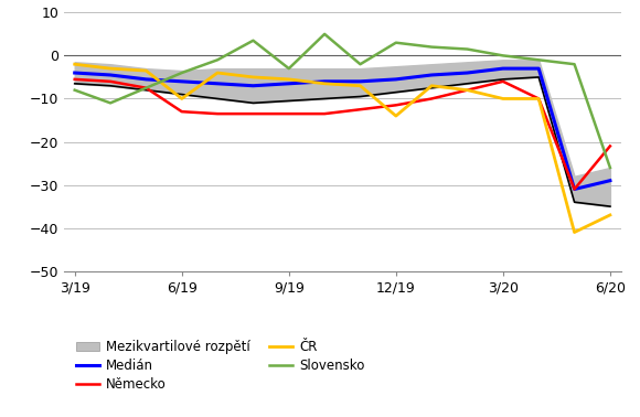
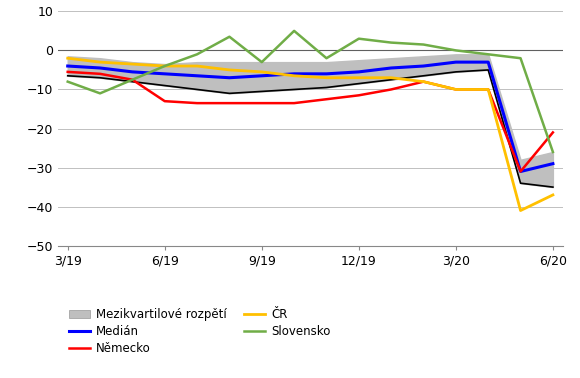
ČR/6/19: -10.0 -> -4.0
ČR/12/19: -14.0 -> -7.0
Německo/3/20: -6.0 -> -10.0
